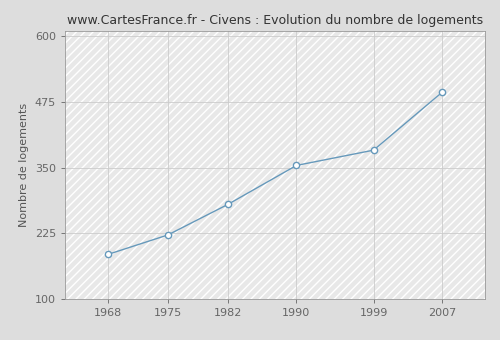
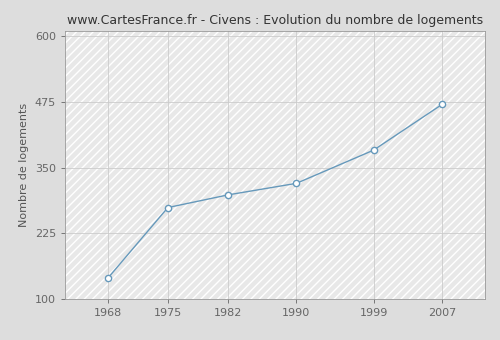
1968: 185 -> 140
1975: 222 -> 274
1982: 280 -> 298
1990: 354 -> 320
2007: 493 -> 470
